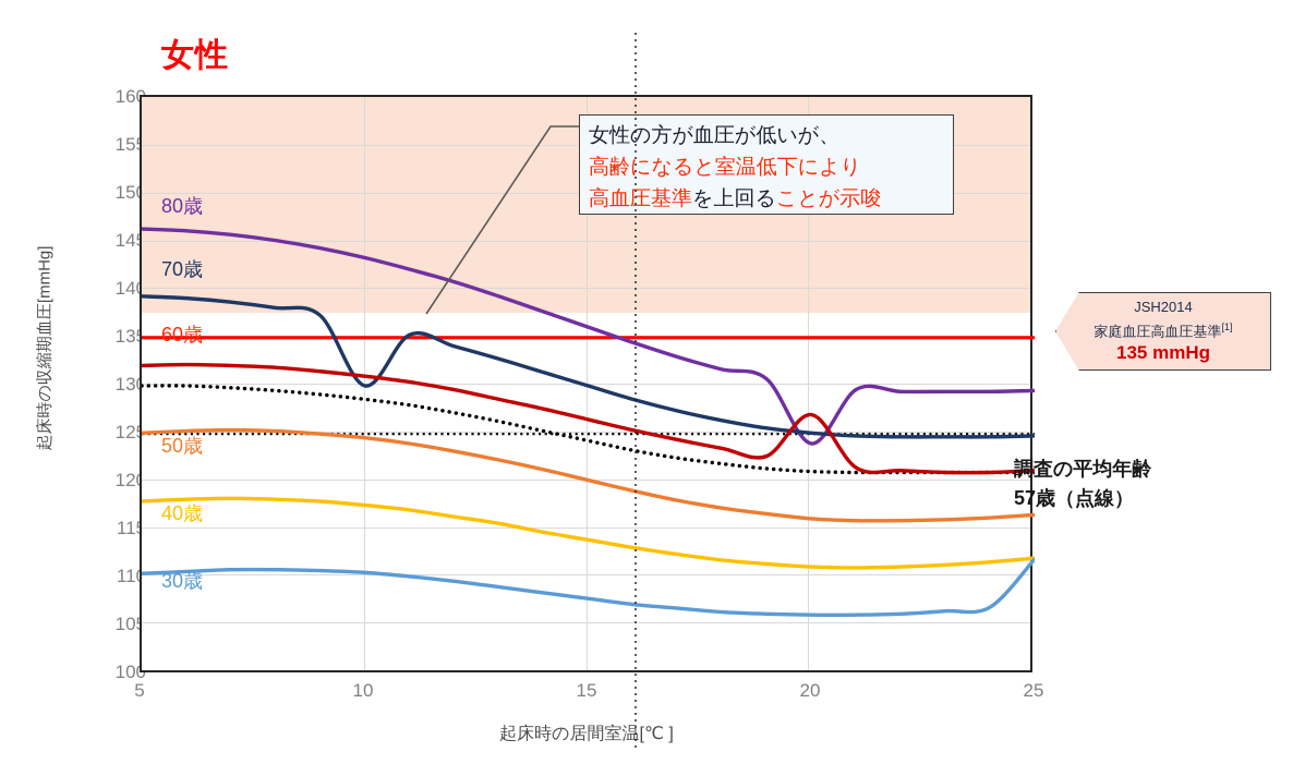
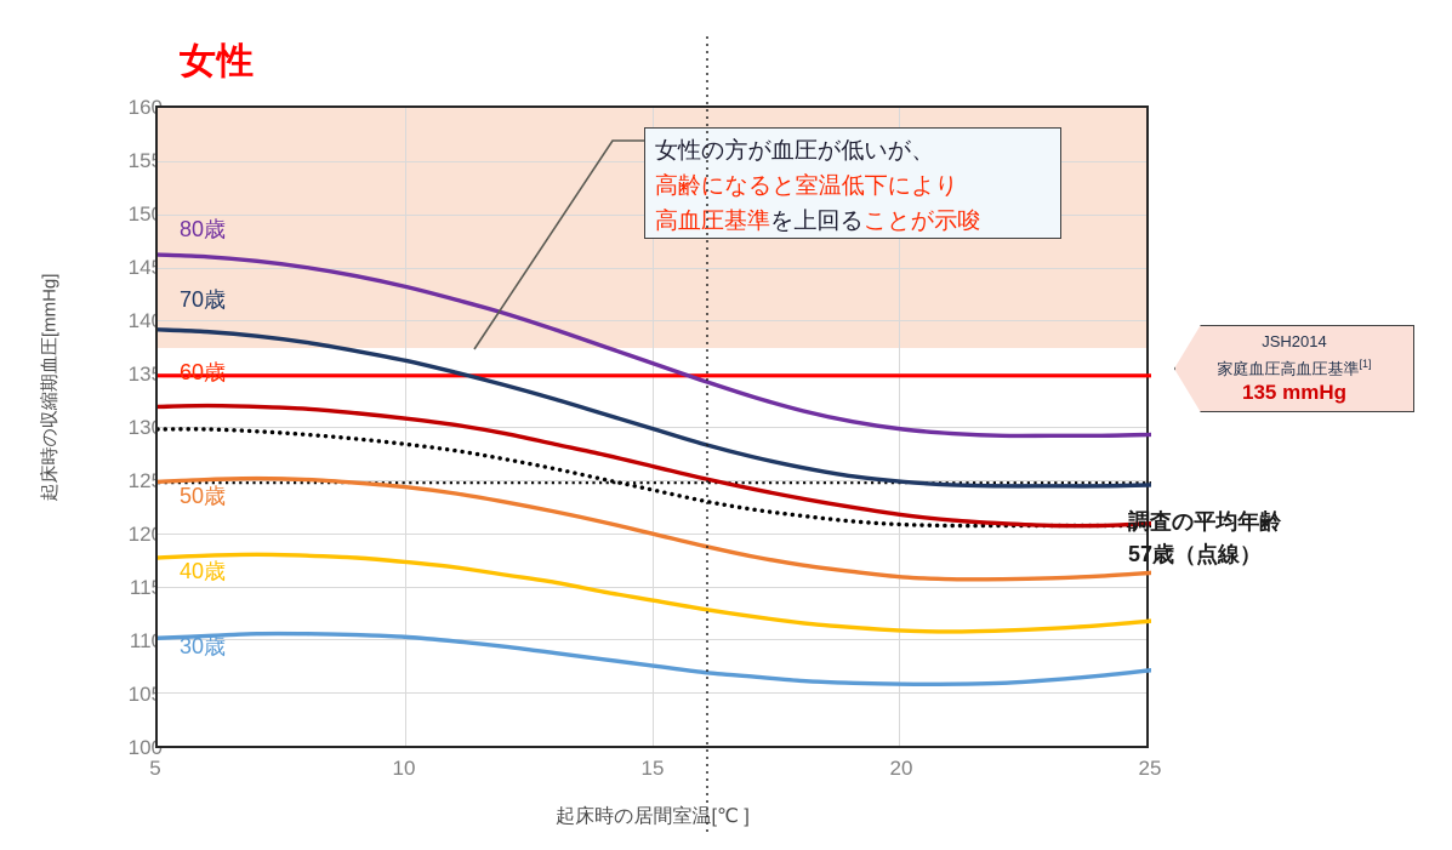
70歳/10: 130 -> 136
80歳/20: 124 -> 130
60歳/20: 127 -> 122
30歳/25: 112 -> 108
